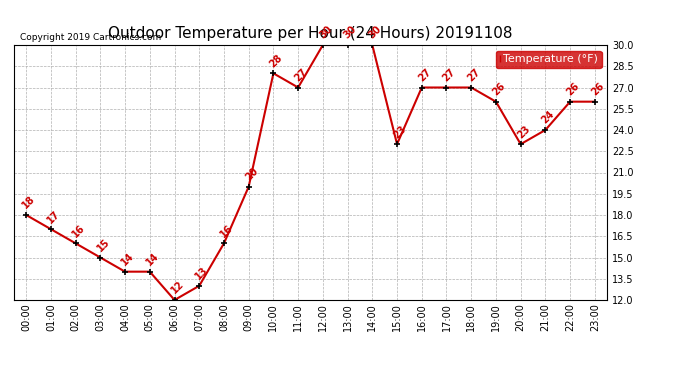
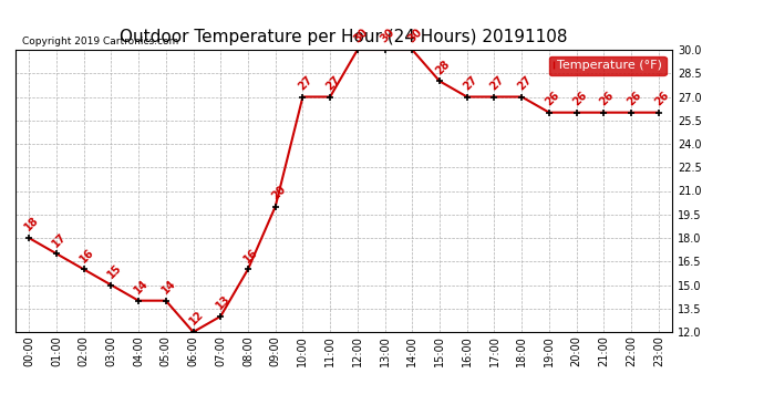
10:00: 28 -> 27
15:00: 23 -> 28
20:00: 23 -> 26
21:00: 24 -> 26
